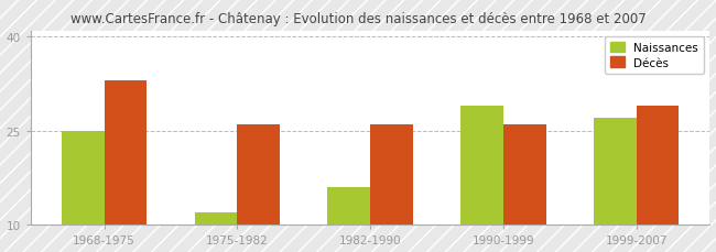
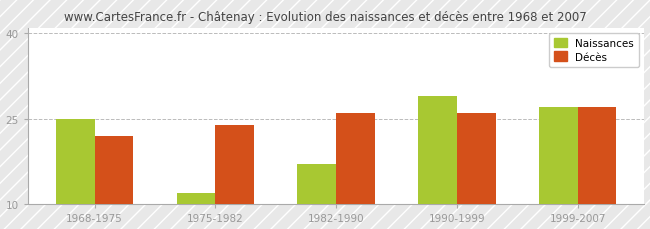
Décès/1968-1975: 33 -> 22
Décès/1975-1982: 26 -> 24
Naissances/1982-1990: 16 -> 17
Décès/1999-2007: 29 -> 27
